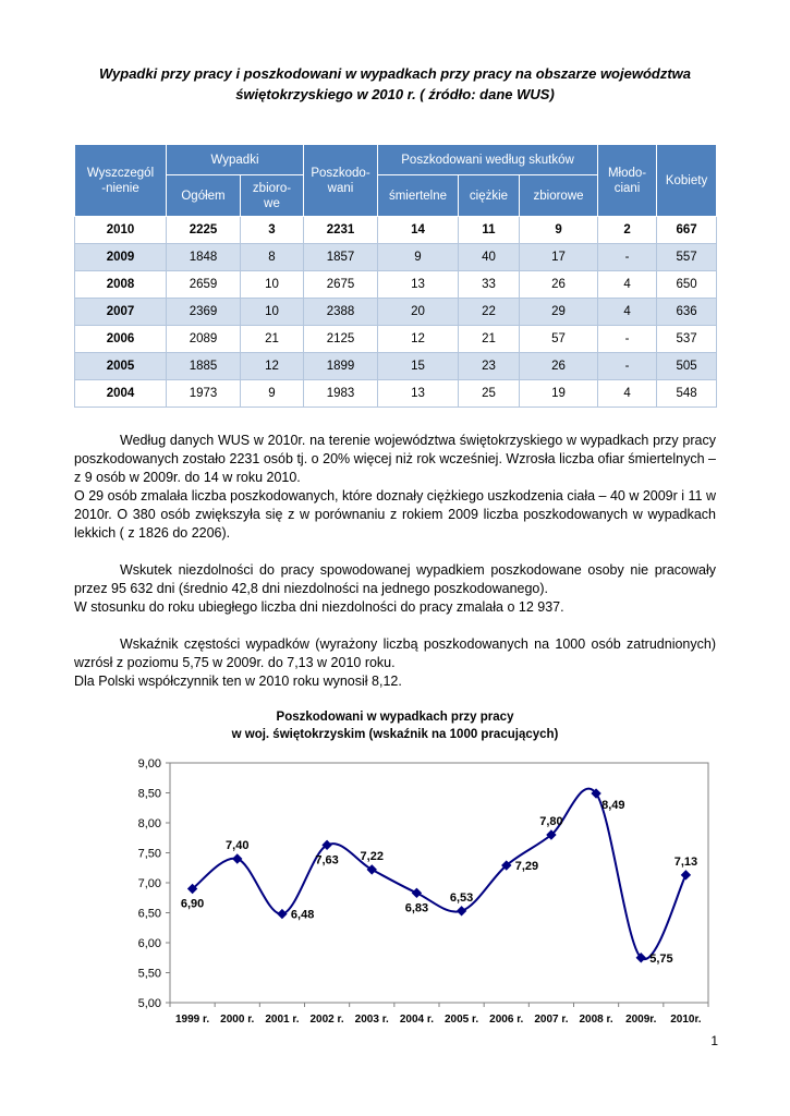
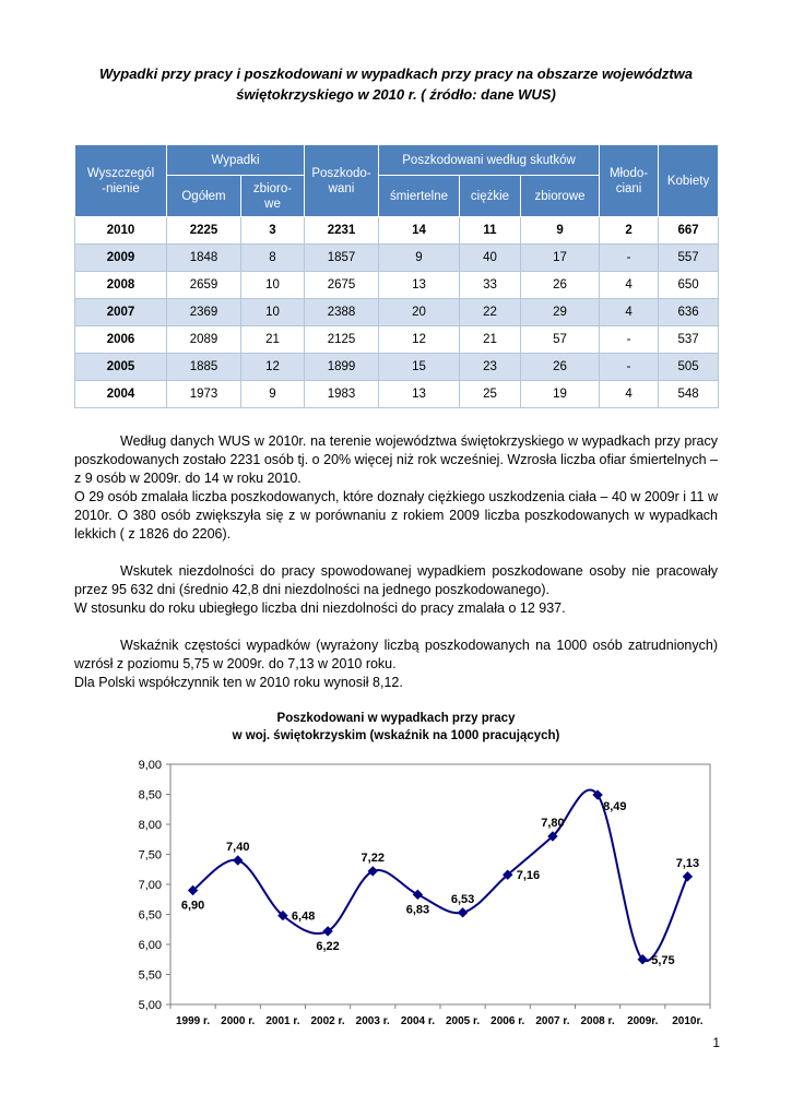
2002 r.: 7,63 -> 6,22
2006 r.: 7,29 -> 7,16
